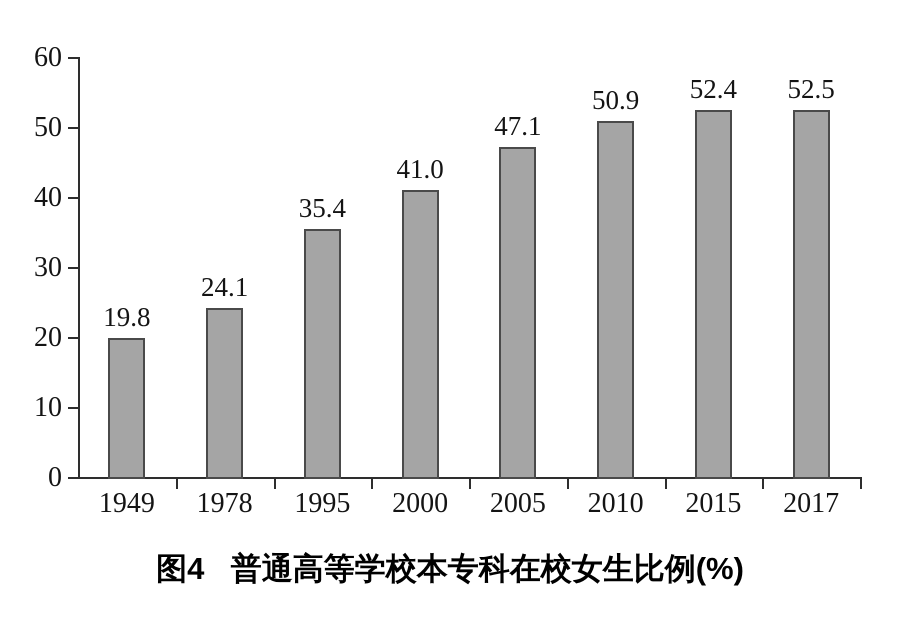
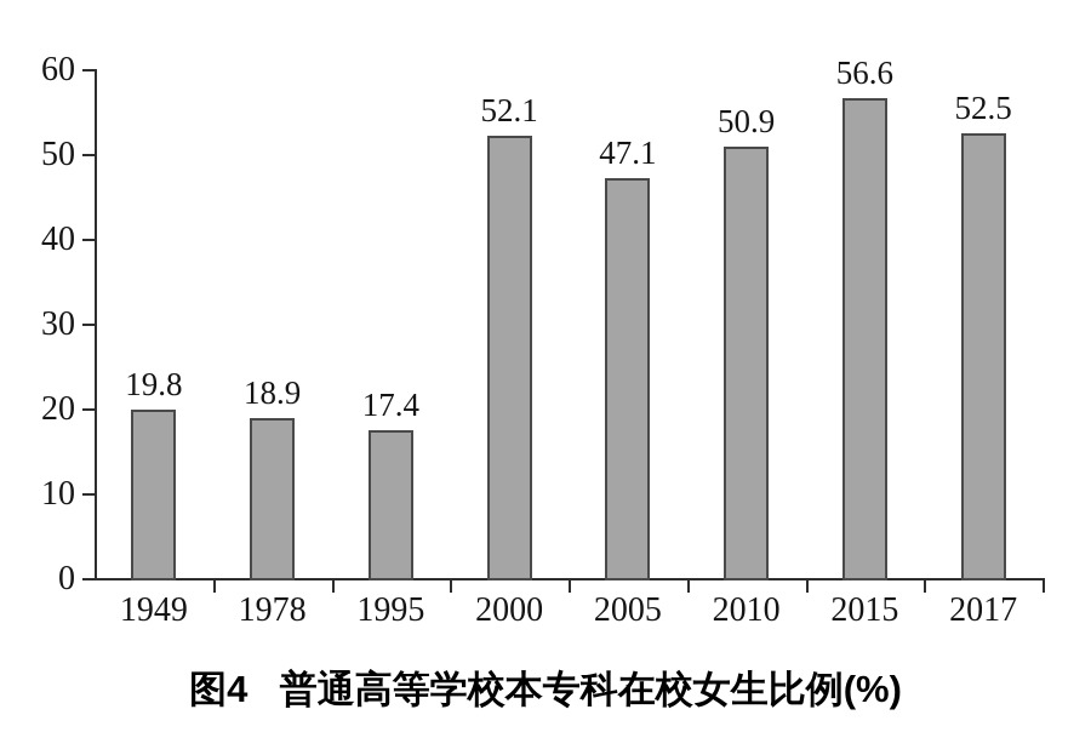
1978: 24.1 -> 18.9
1995: 35.4 -> 17.4
2000: 41.0 -> 52.1
2015: 52.4 -> 56.6
